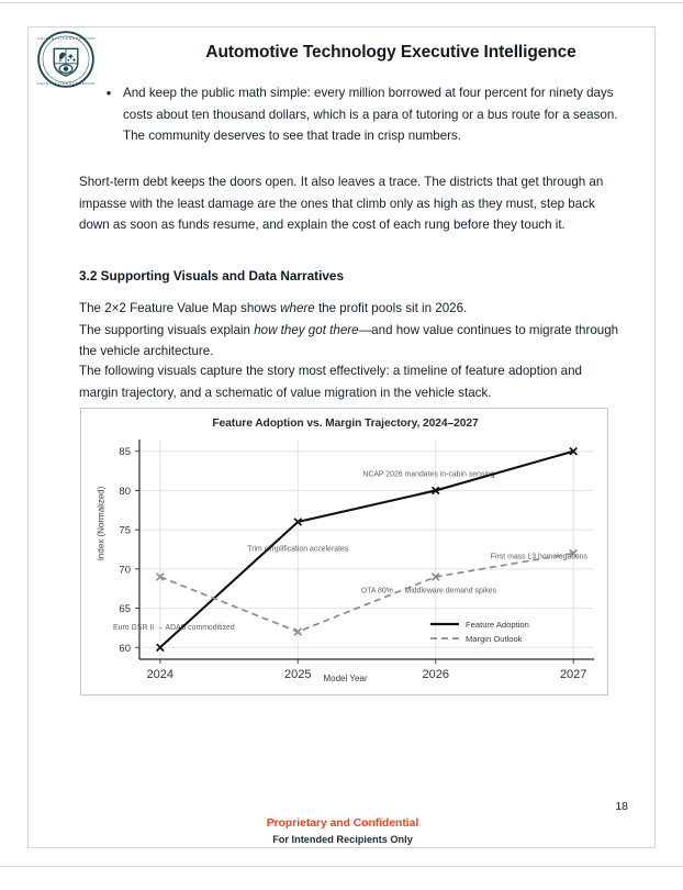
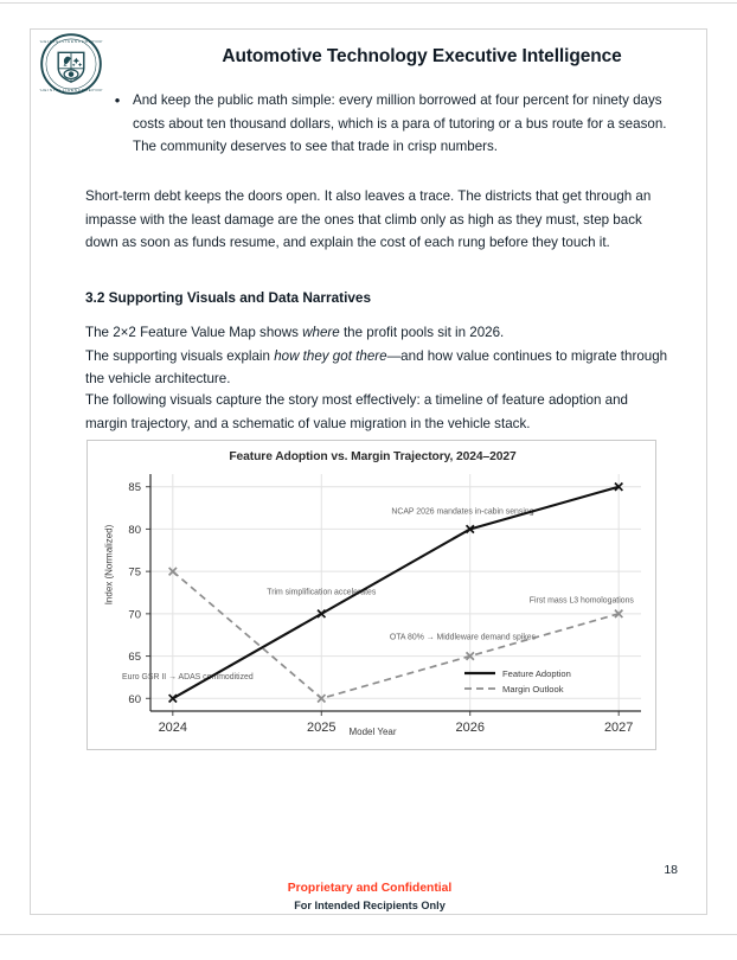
Margin Outlook/2024: 69 -> 75
Feature Adoption/2025: 76 -> 70
Margin Outlook/2025: 62 -> 60
Margin Outlook/2026: 69 -> 65
Margin Outlook/2027: 72 -> 70
